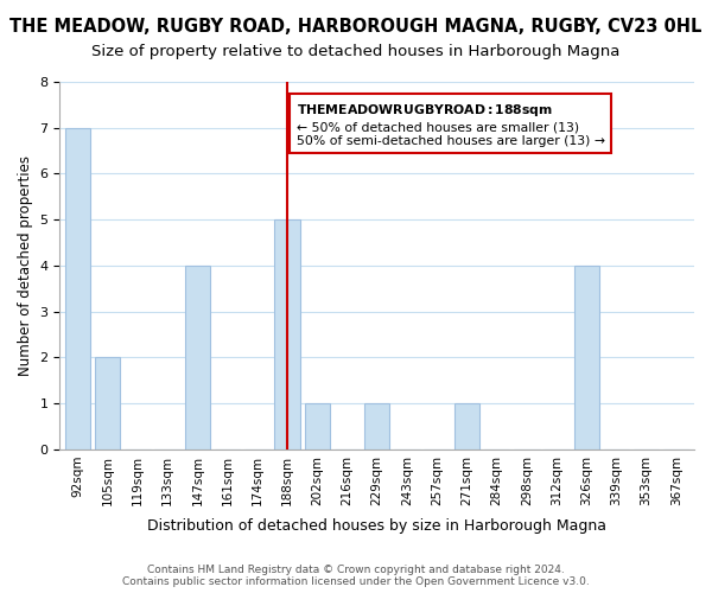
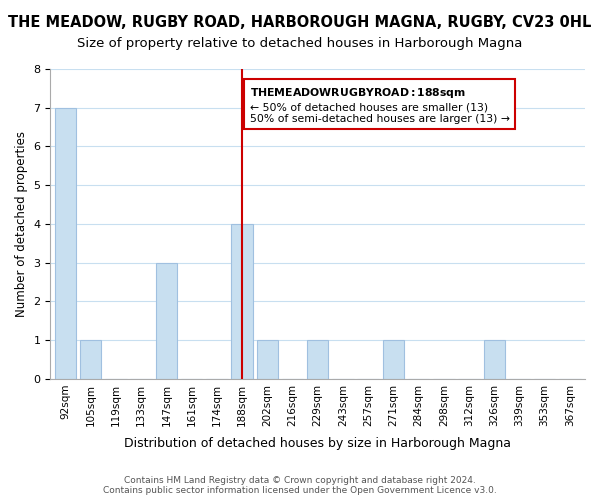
105sqm: 2 -> 1
147sqm: 4 -> 3
188sqm: 5 -> 4
326sqm: 4 -> 1
